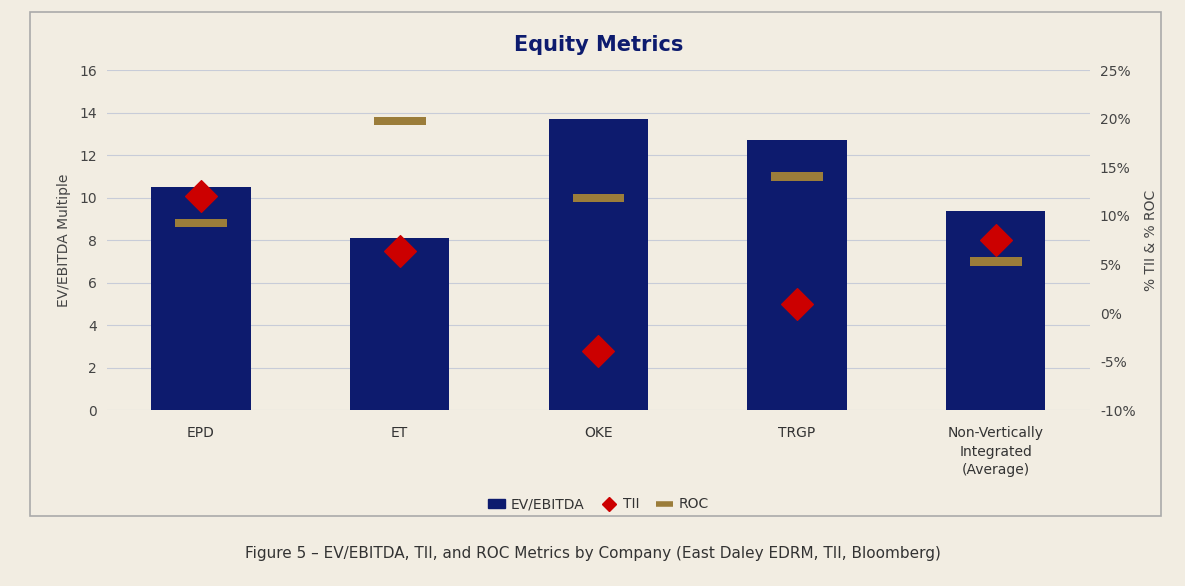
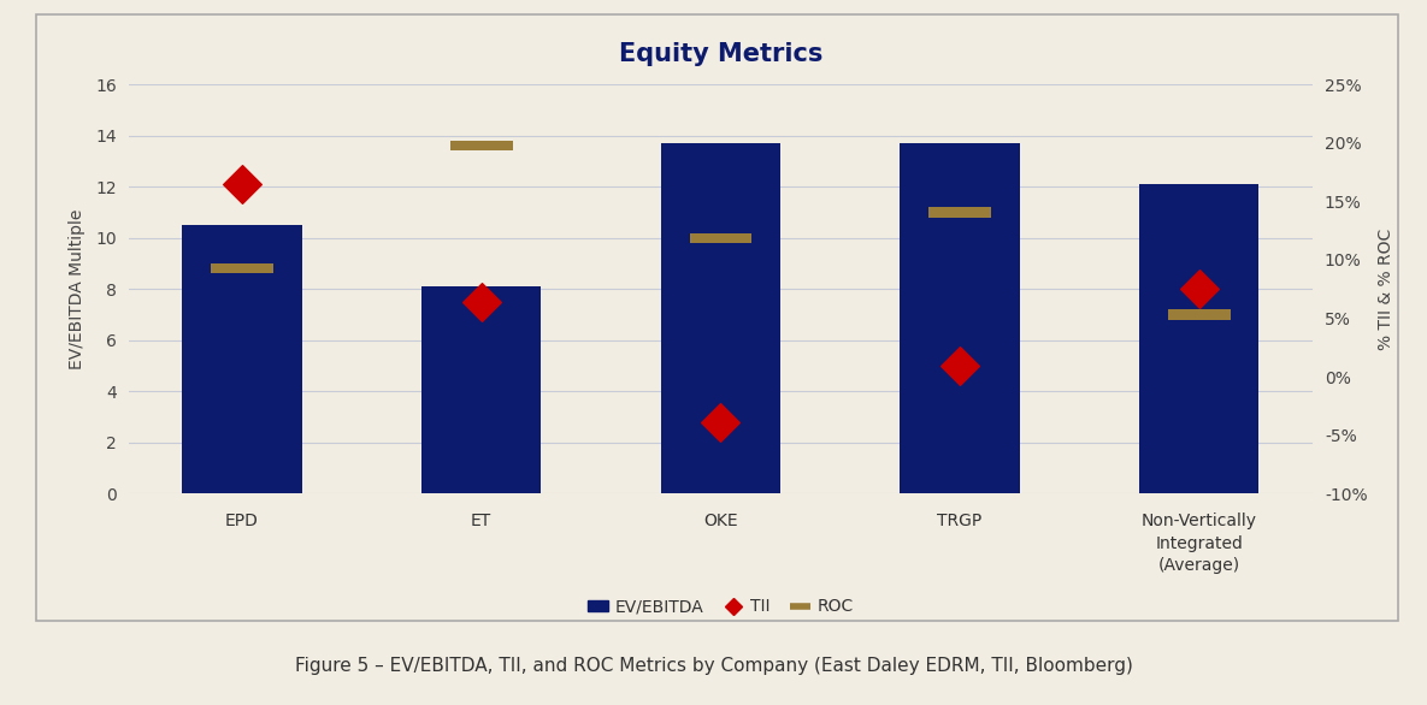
TII/EPD: 10.1 -> 12.1
EV/EBITDA/TRGP: 12.7 -> 13.7
EV/EBITDA/Non-Vertically Integrated (Average): 9.4 -> 12.1
